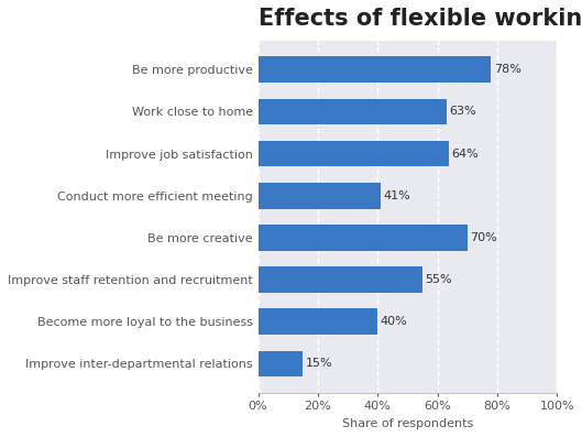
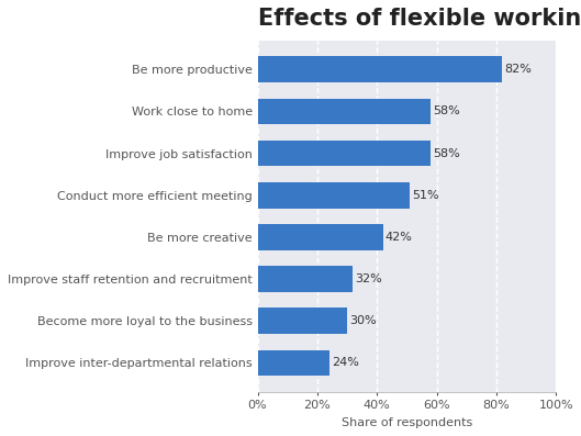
Be more productive: 78% -> 82%
Work close to home: 63% -> 58%
Improve job satisfaction: 64% -> 58%
Conduct more efficient meeting: 41% -> 51%
Be more creative: 70% -> 42%
Improve staff retention and recruitment: 55% -> 32%
Become more loyal to the business: 40% -> 30%
Improve inter-departmental relations: 15% -> 24%
